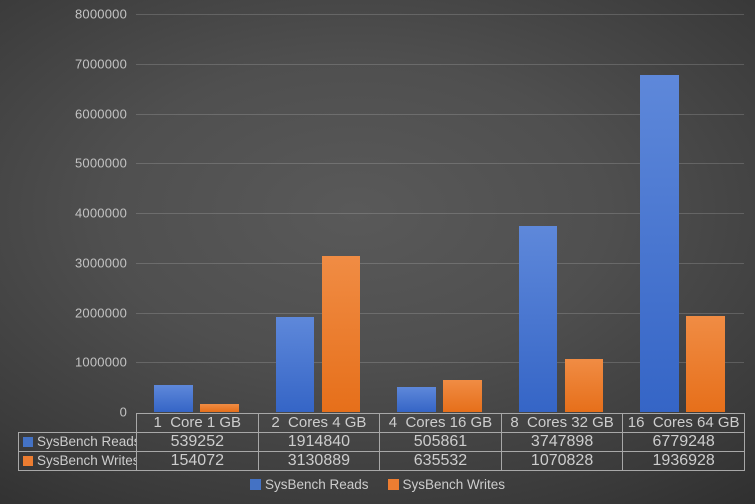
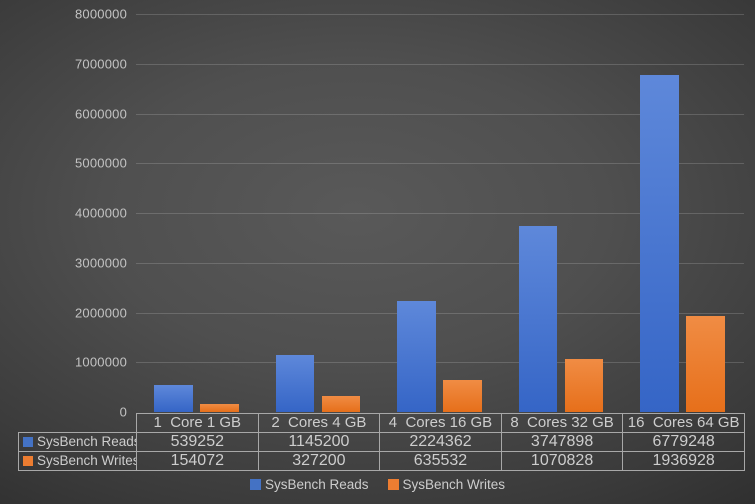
SysBench Reads/2 Cores 4 GB: 1914840 -> 1145200
SysBench Writes/2 Cores 4 GB: 3130889 -> 327200
SysBench Reads/4 Cores 16 GB: 505861 -> 2224362
